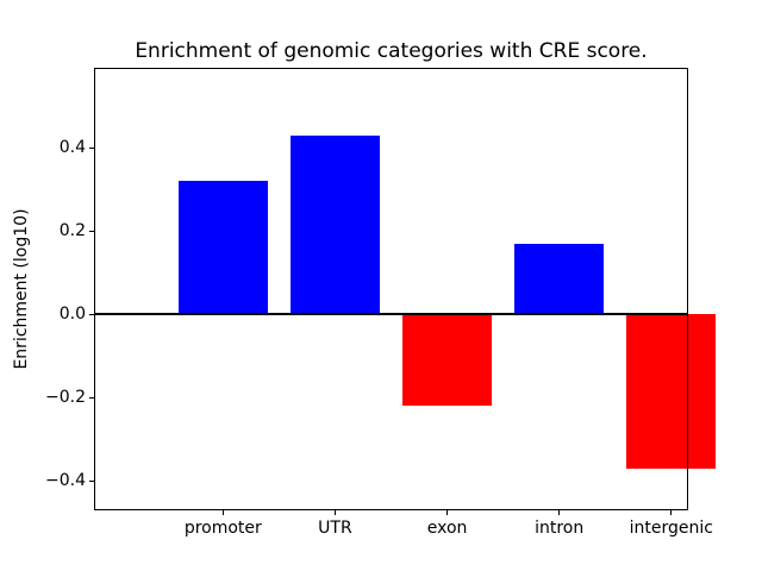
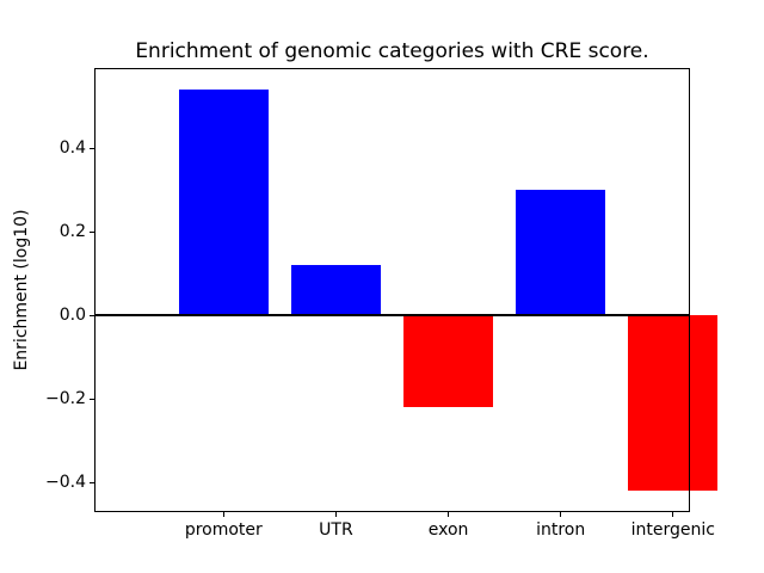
promoter: 0.32 -> 0.54
UTR: 0.43 -> 0.12
intron: 0.17 -> 0.30
intergenic: -0.37 -> -0.42
